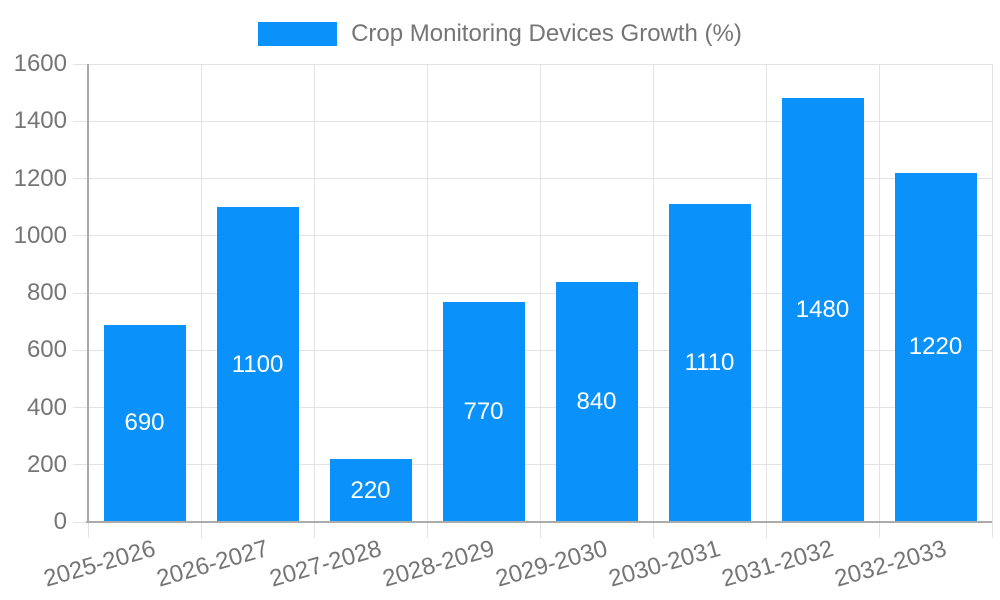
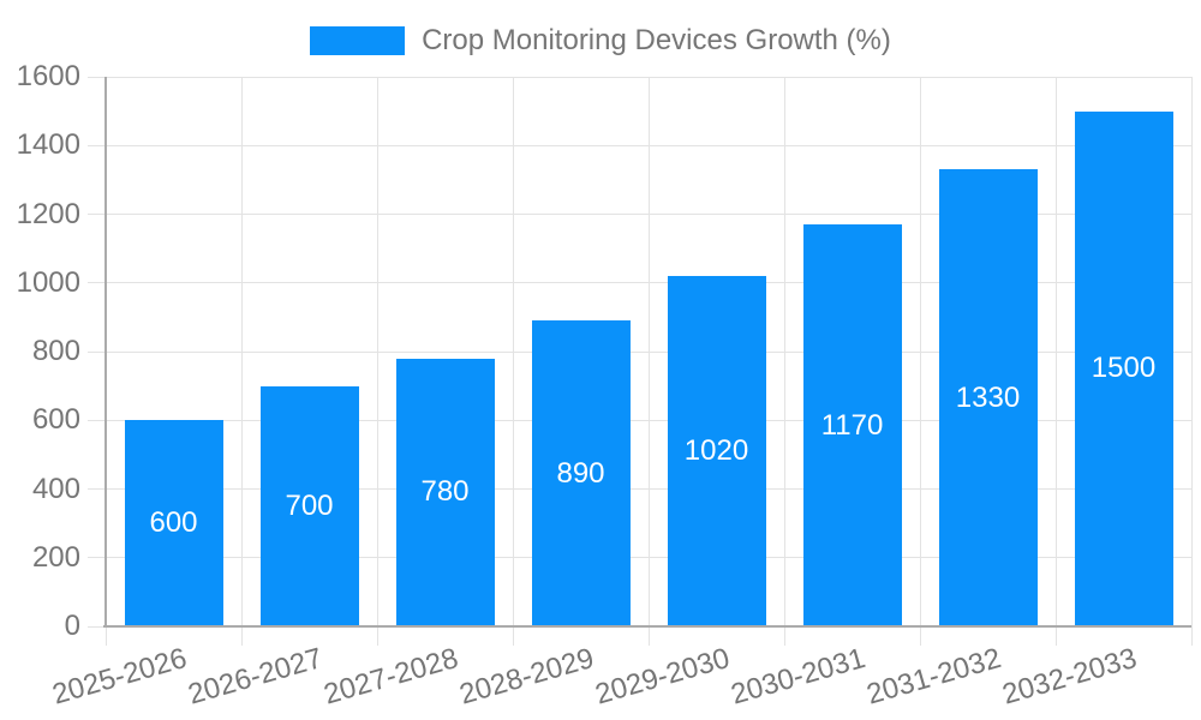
2025-2026: 690 -> 600
2026-2027: 1100 -> 700
2027-2028: 220 -> 780
2028-2029: 770 -> 890
2029-2030: 840 -> 1020
2030-2031: 1110 -> 1170
2031-2032: 1480 -> 1330
2032-2033: 1220 -> 1500
